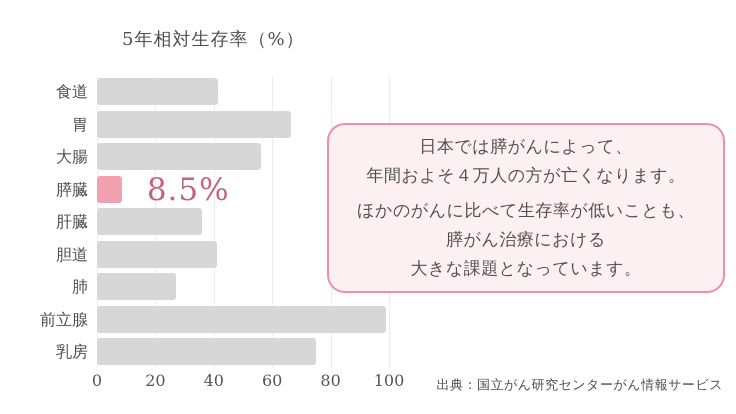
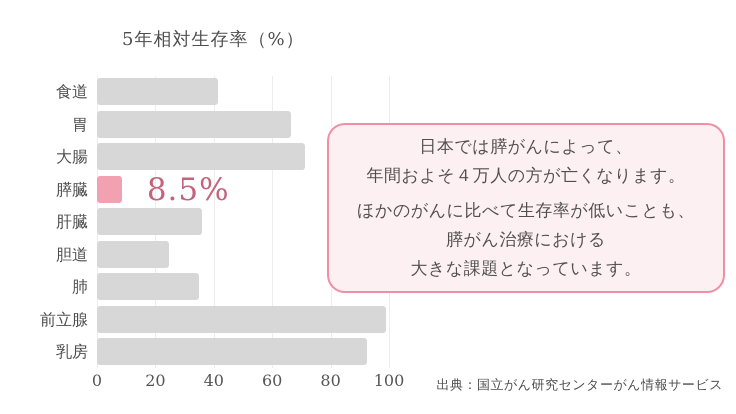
大腸: 56 -> 71
胆道: 41 -> 24
肺: 27 -> 35
乳房: 75 -> 92
